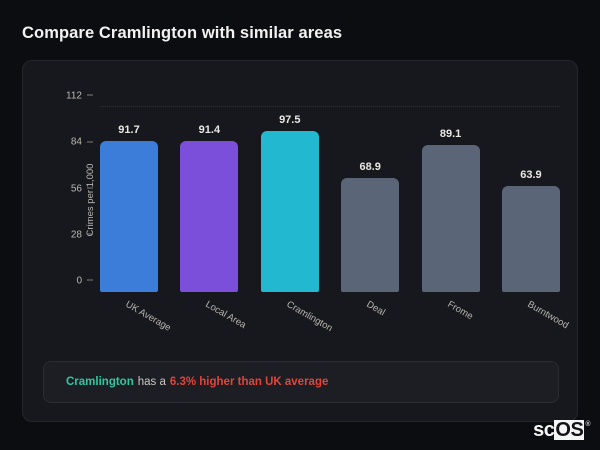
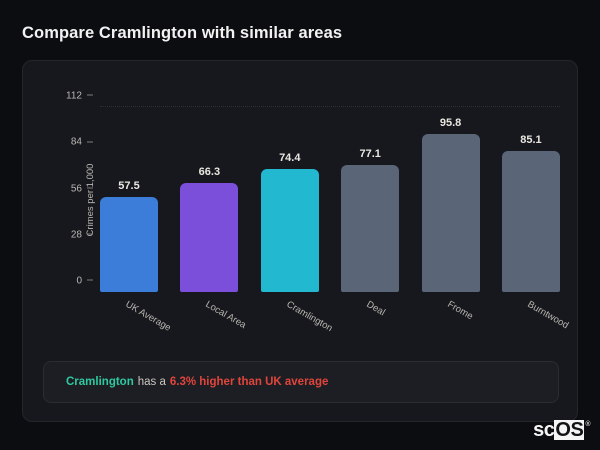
UK Average: 91.7 -> 57.5
Local Area: 91.4 -> 66.3
Cramlington: 97.5 -> 74.4
Deal: 68.9 -> 77.1
Frome: 89.1 -> 95.8
Burntwood: 63.9 -> 85.1
